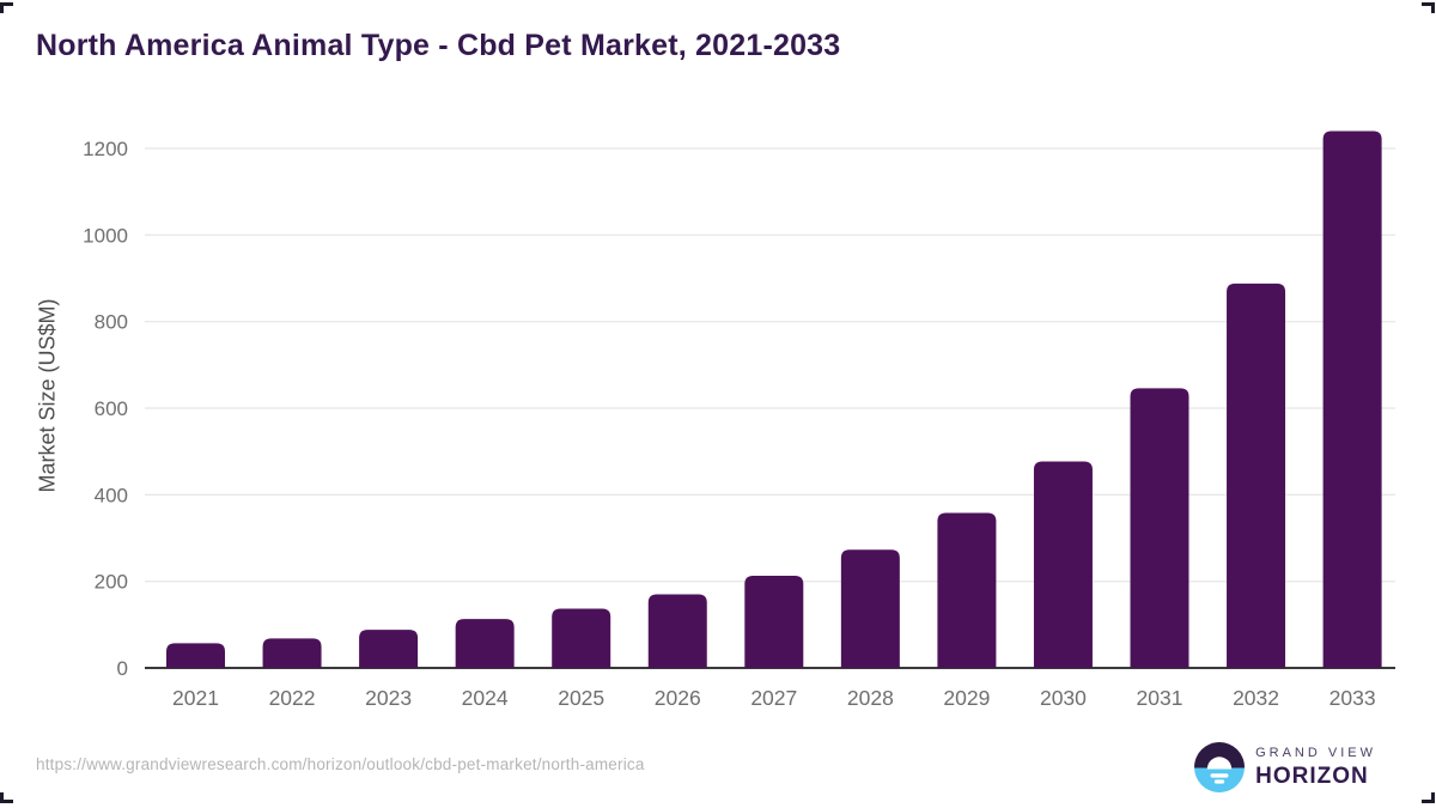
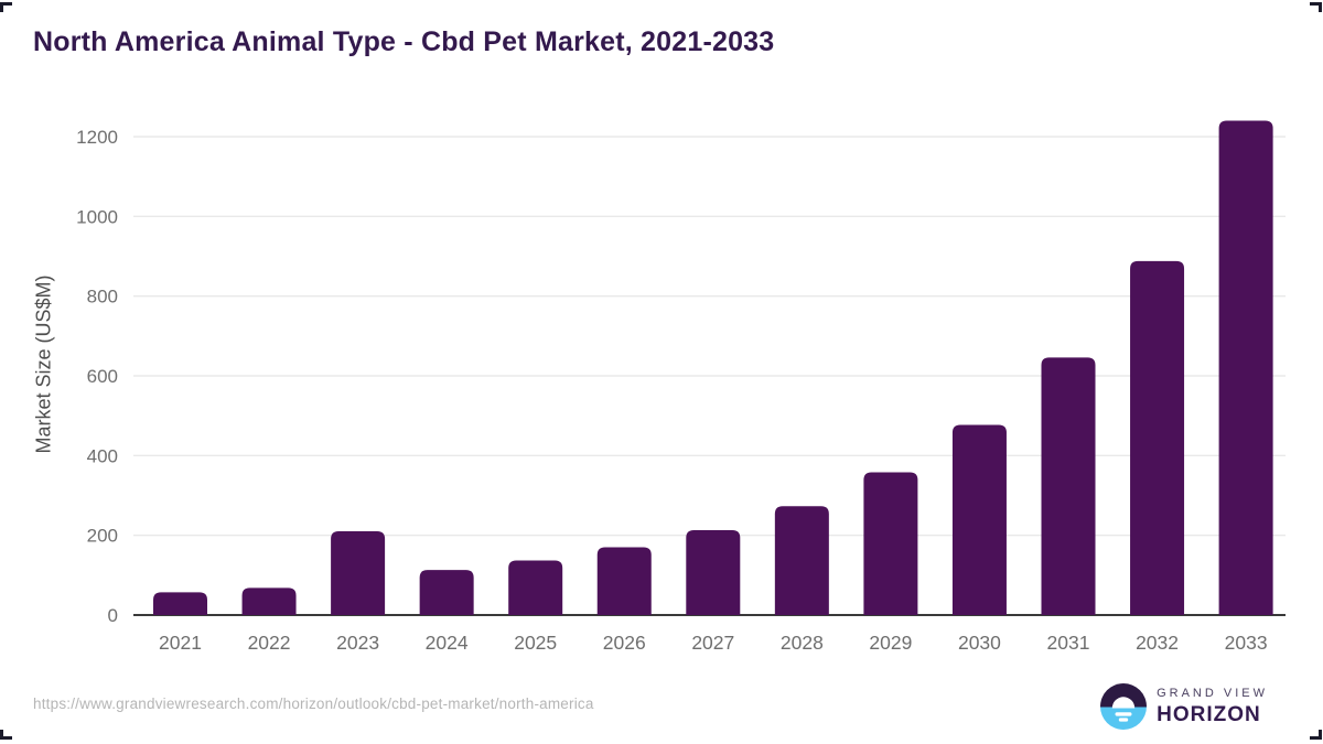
2023: 90 -> 210
